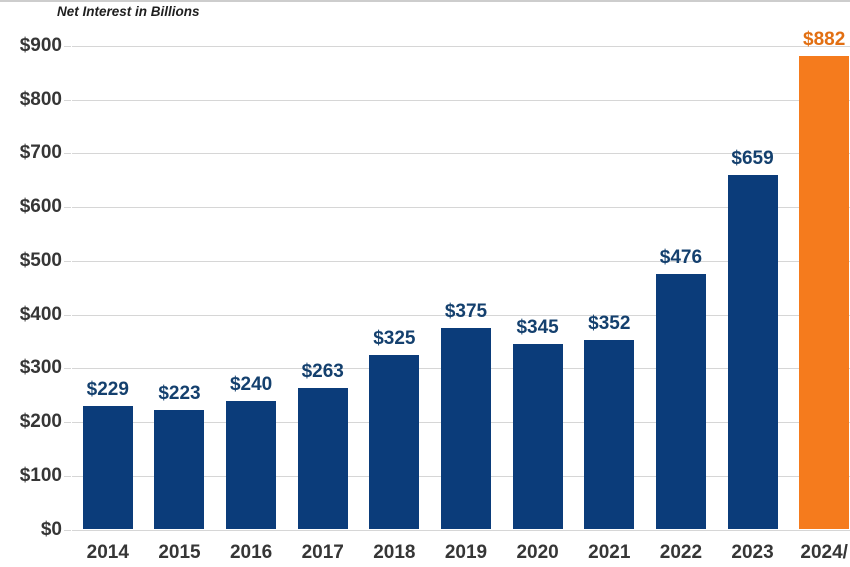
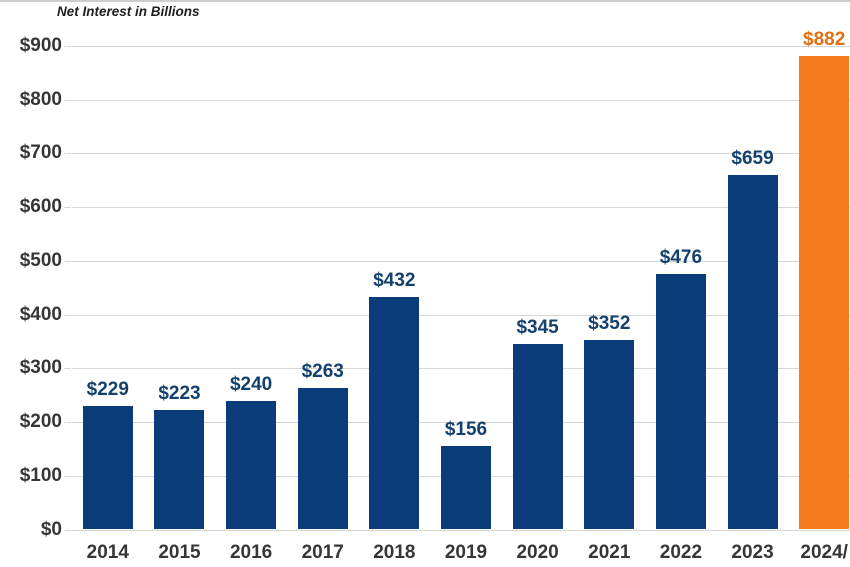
2018: $325 -> $432
2019: $375 -> $156
